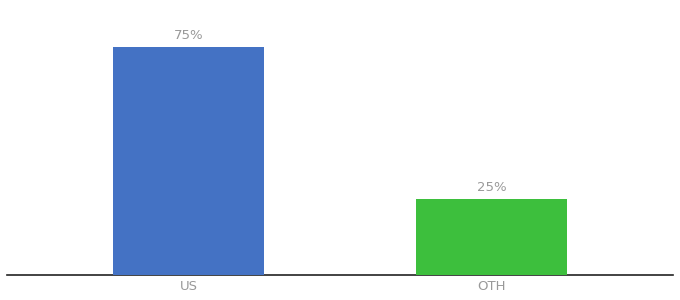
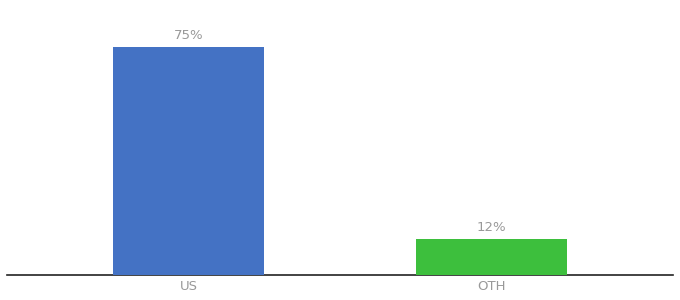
OTH: 25% -> 12%
